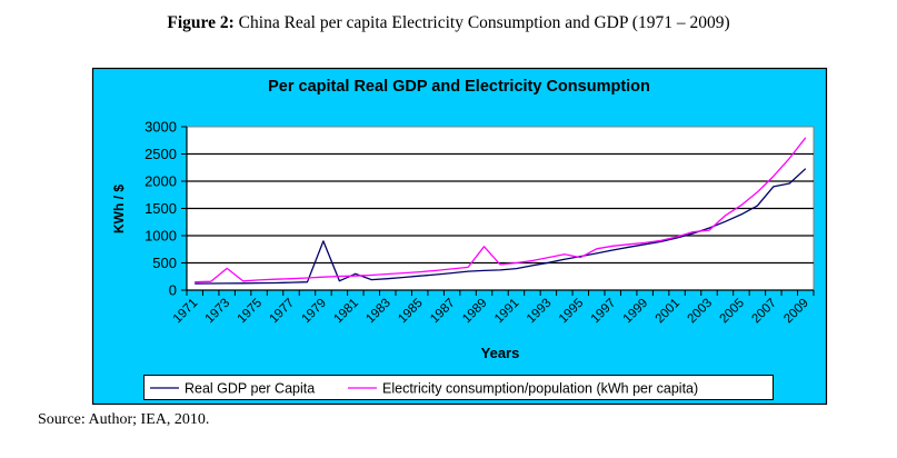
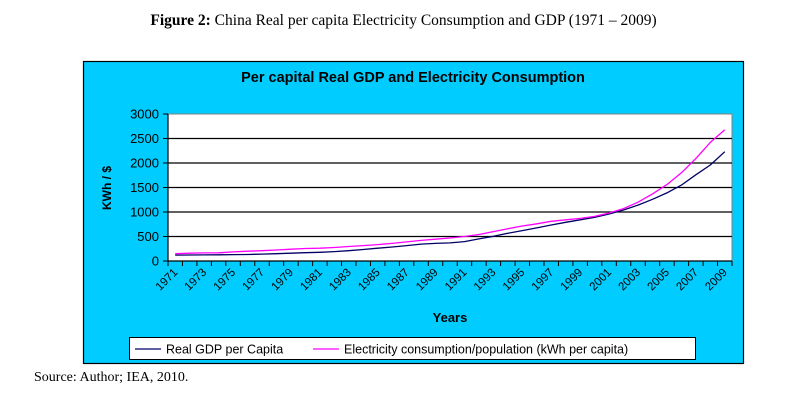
Electricity consumption/population (kWh per capita)/1973: 400 -> 200
Real GDP per Capita/1979: 900 -> 200
Real GDP per Capita/1981: 300 -> 200
Electricity consumption/population (kWh per capita)/1989: 800 -> 400
Electricity consumption/population (kWh per capita)/1995: 600 -> 700
Electricity consumption/population (kWh per capita)/2003: 1100 -> 1200
Real GDP per Capita/2007: 1900 -> 1800
Electricity consumption/population (kWh per capita)/2009: 2800 -> 2700
